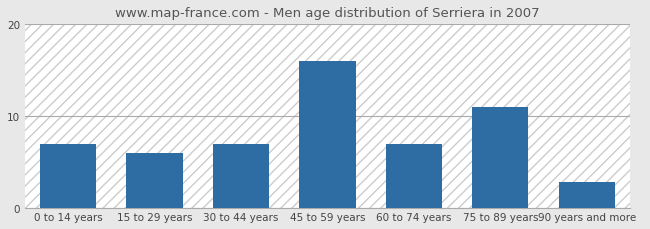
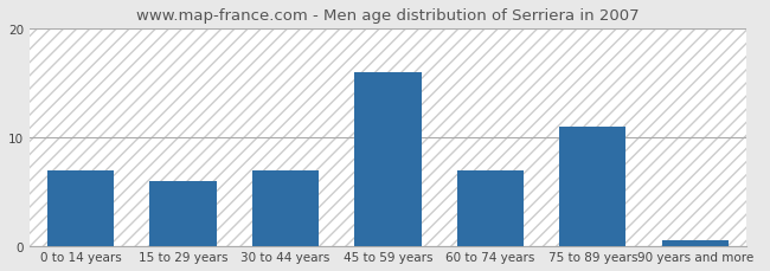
90 years and more: 2.8 -> 0.5
